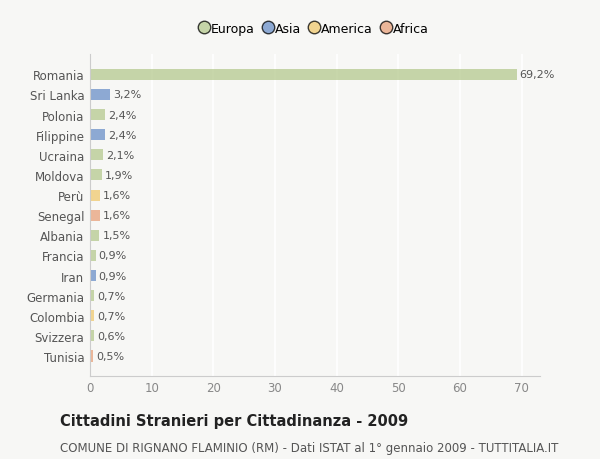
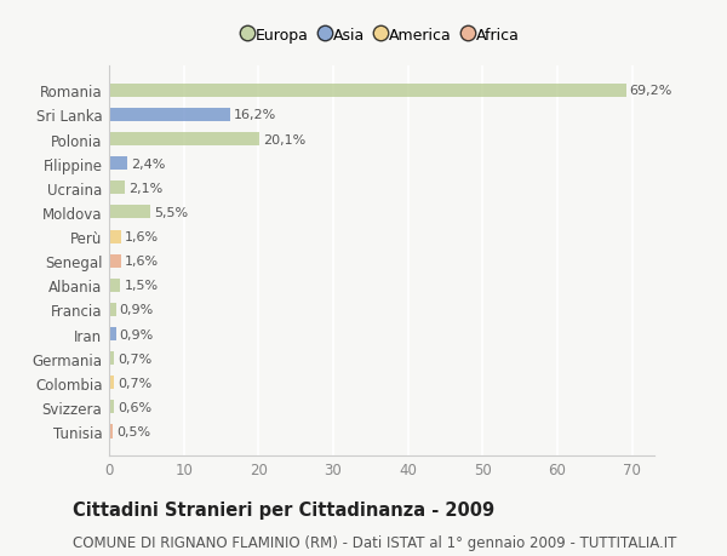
Sri Lanka: 3,2% -> 16,2%
Polonia: 2,4% -> 20,1%
Moldova: 1,9% -> 5,5%
